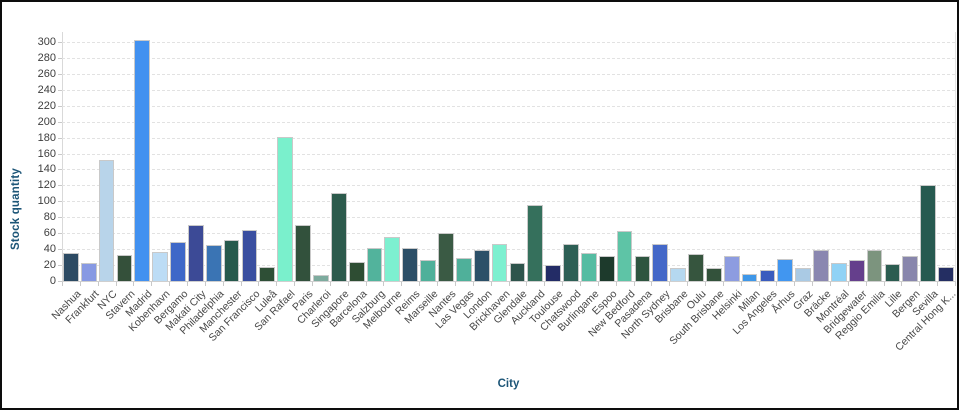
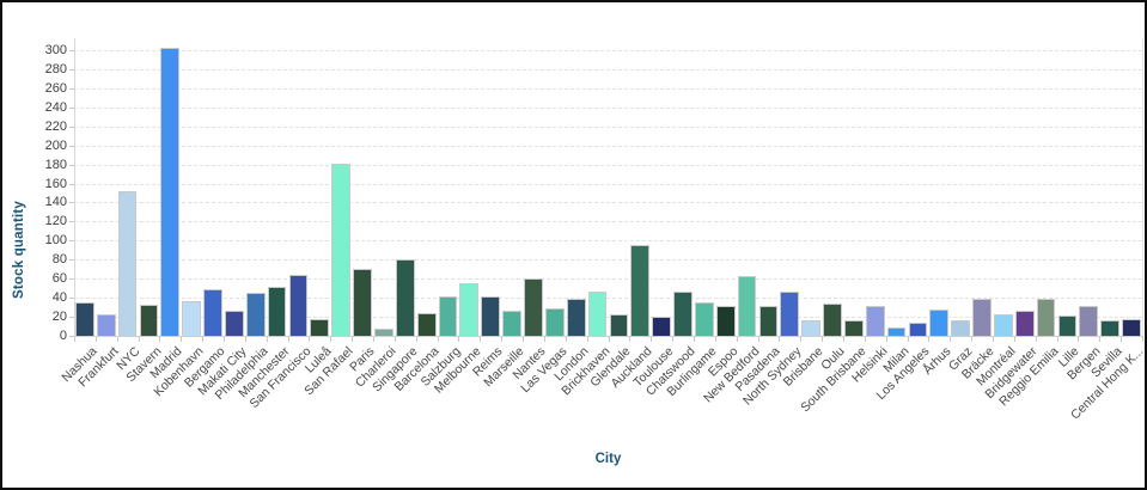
Makati City: 70 -> 30
Singapore: 110 -> 80
Sevilla: 120 -> 20
